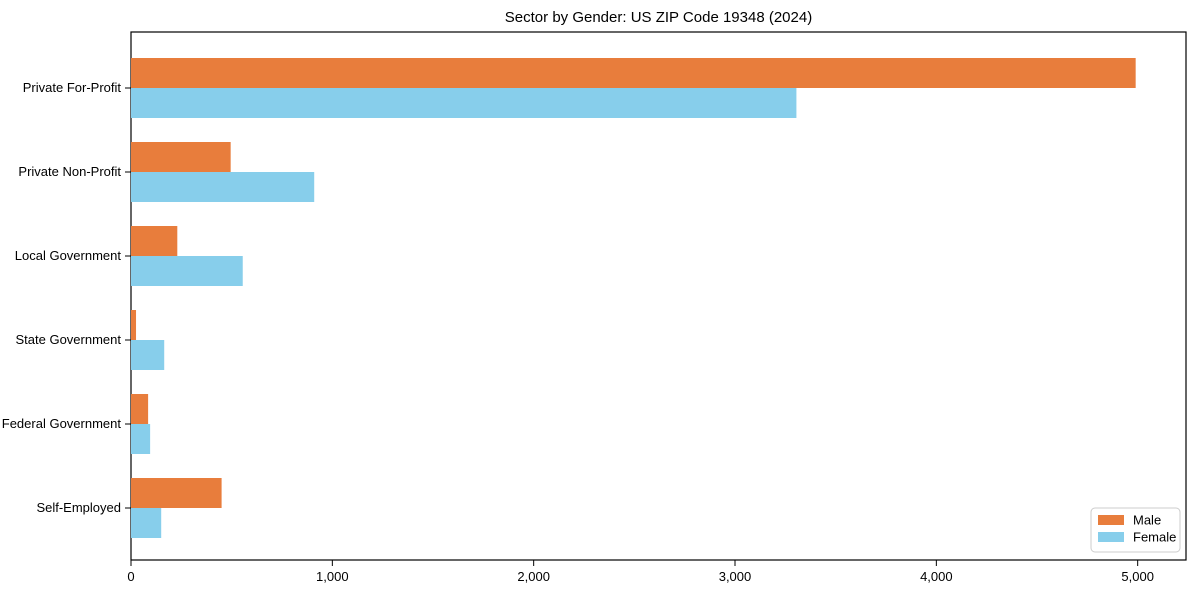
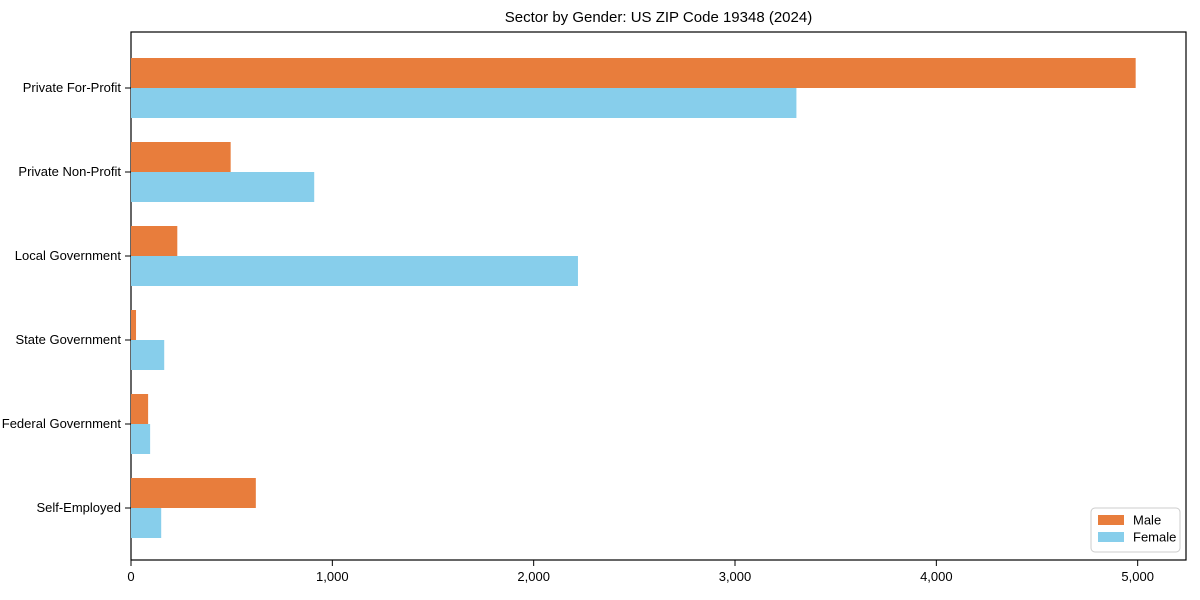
Female/Local Government: 560 -> 2220
Male/Self-Employed: 450 -> 620
